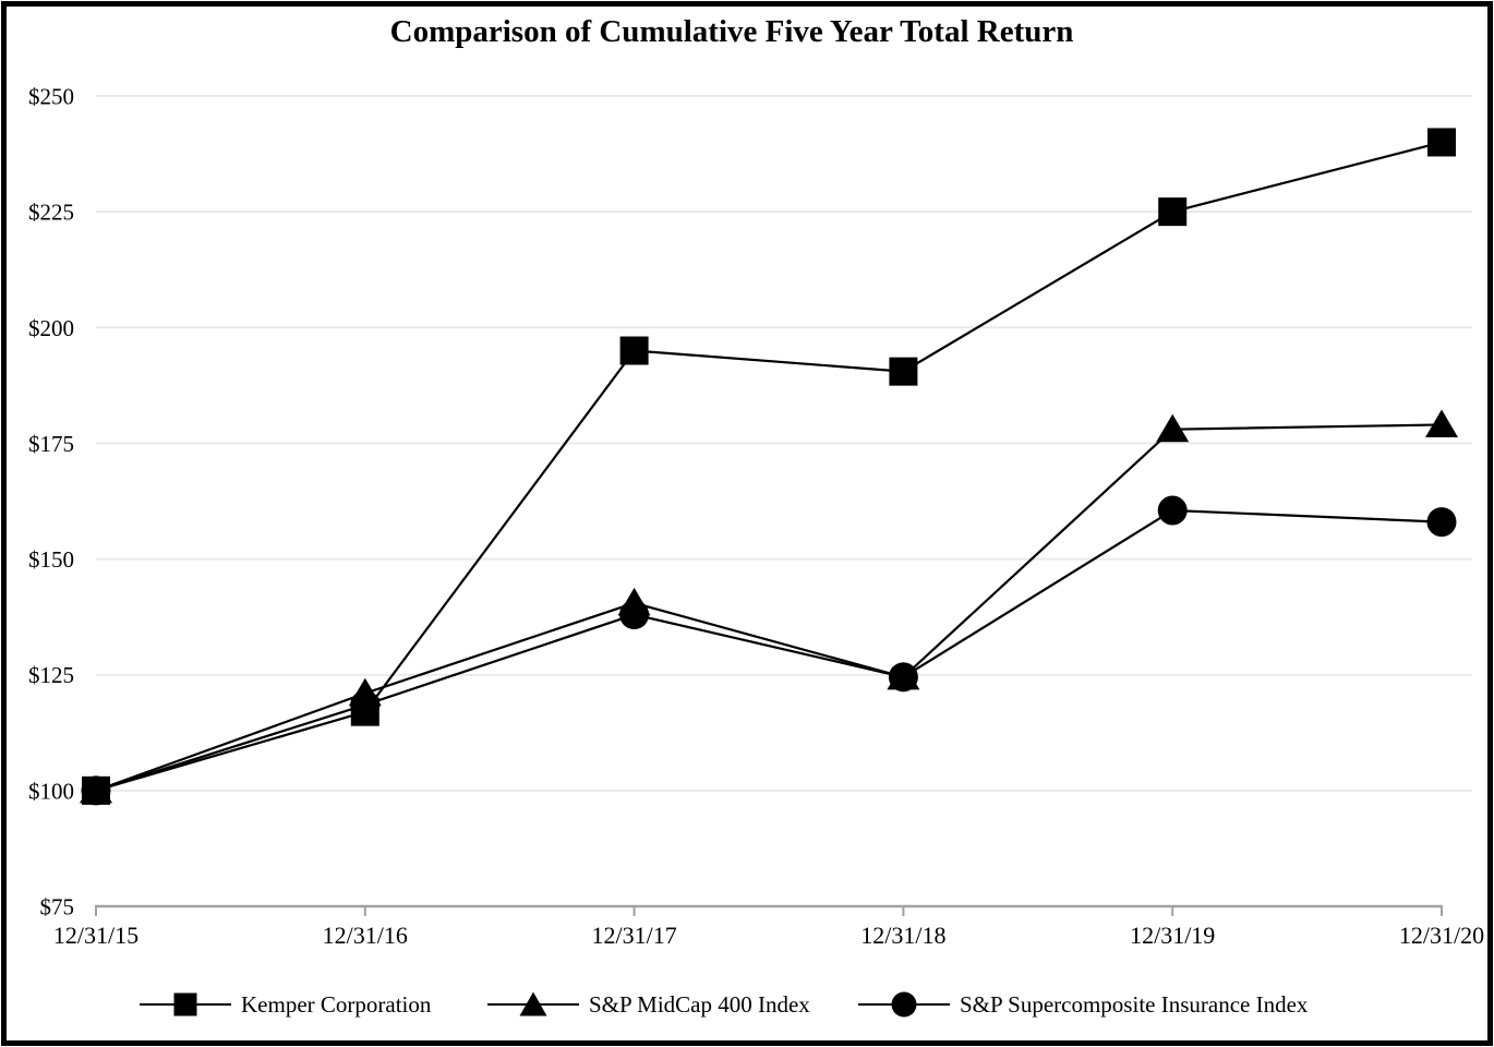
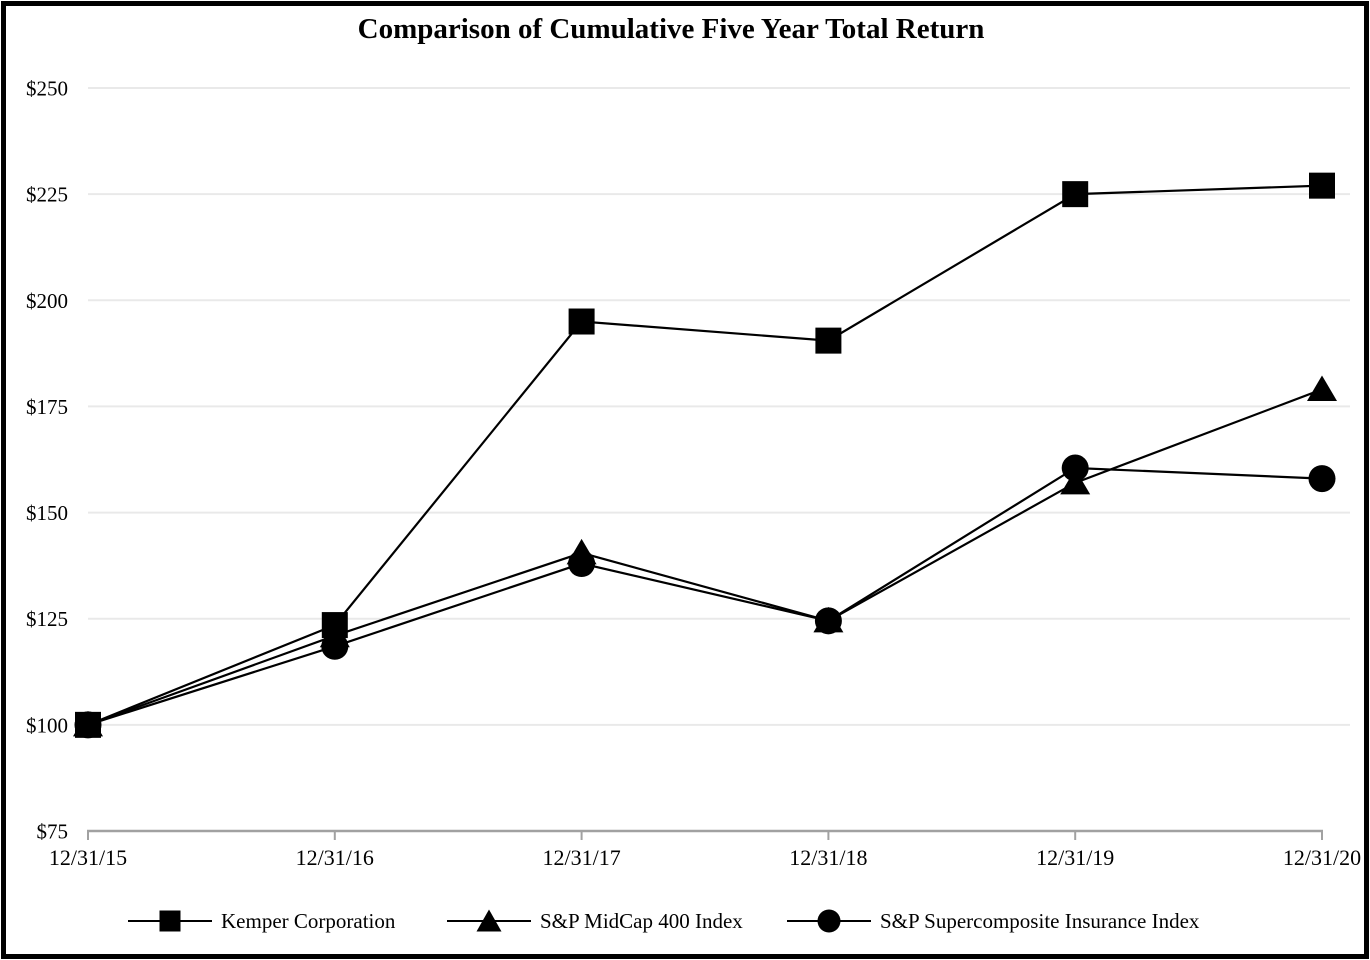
Kemper Corporation/12/31/16: $117 -> $124
S&P MidCap 400 Index/12/31/19: $178 -> $157
Kemper Corporation/12/31/20: $240 -> $227
